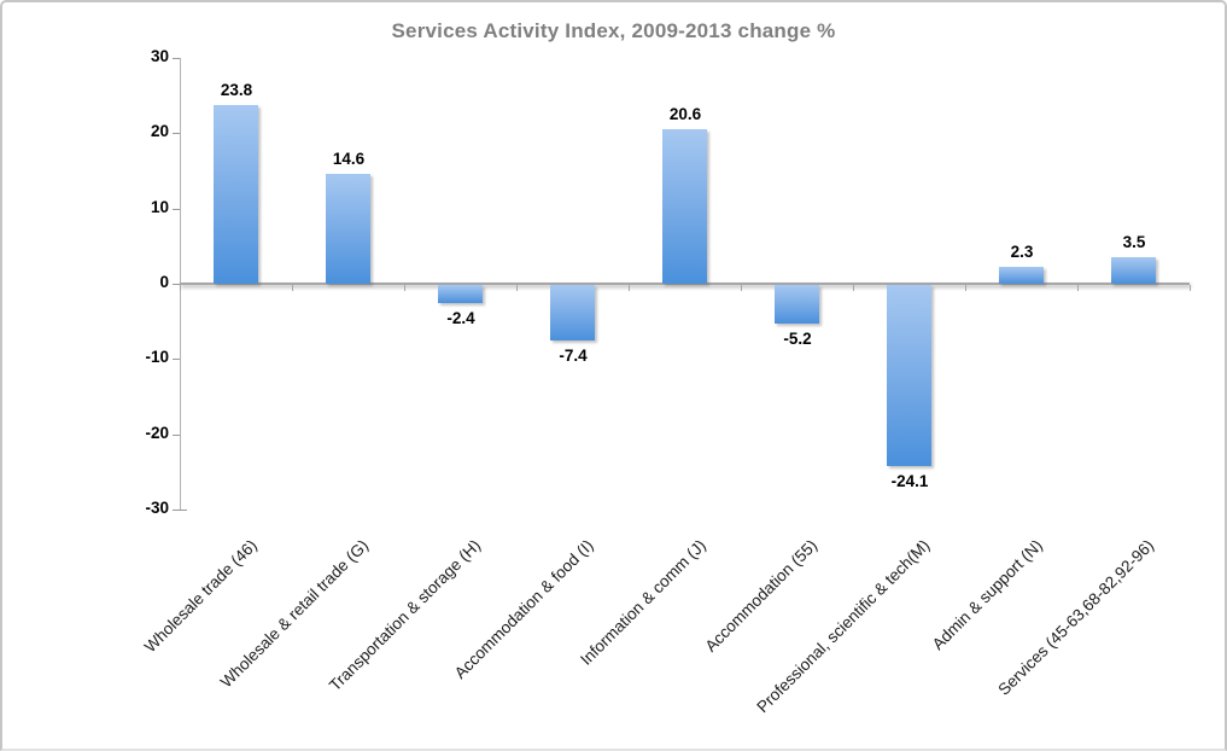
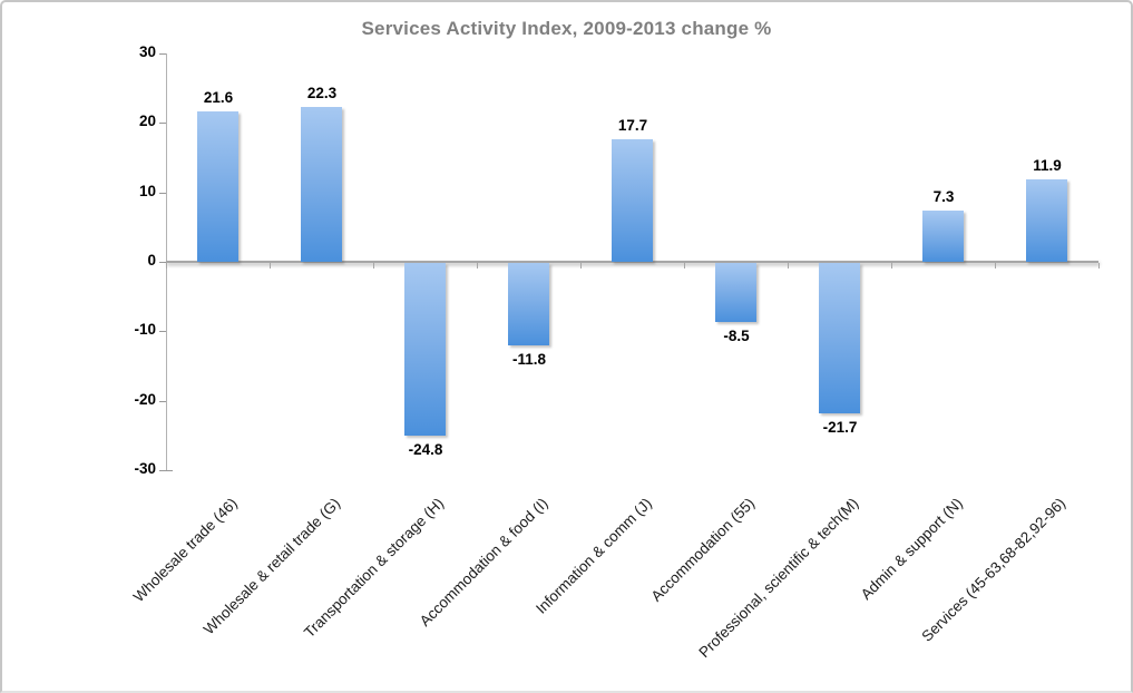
Wholesale trade (46): 23.8 -> 21.6
Wholesale & retail trade (G): 14.6 -> 22.3
Transportation & storage (H): -2.4 -> -24.8
Accommodation & food (I): -7.4 -> -11.8
Information & comm (J): 20.6 -> 17.7
Accommodation (55): -5.2 -> -8.5
Professional, scientific & tech(M): -24.1 -> -21.7
Admin & support (N): 2.3 -> 7.3
Services (45-63,68-82,92-96): 3.5 -> 11.9
